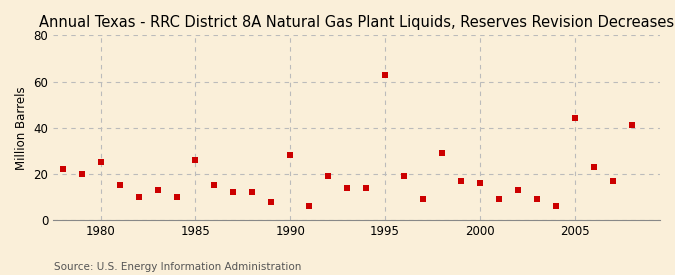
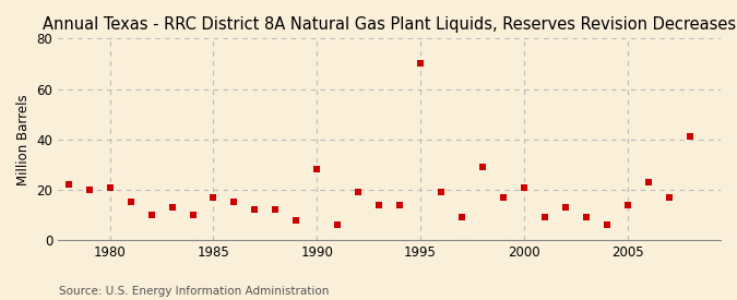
1980: 25 -> 21
1985: 26 -> 17
1995: 63 -> 70
2000: 16 -> 21
2005: 44 -> 14
